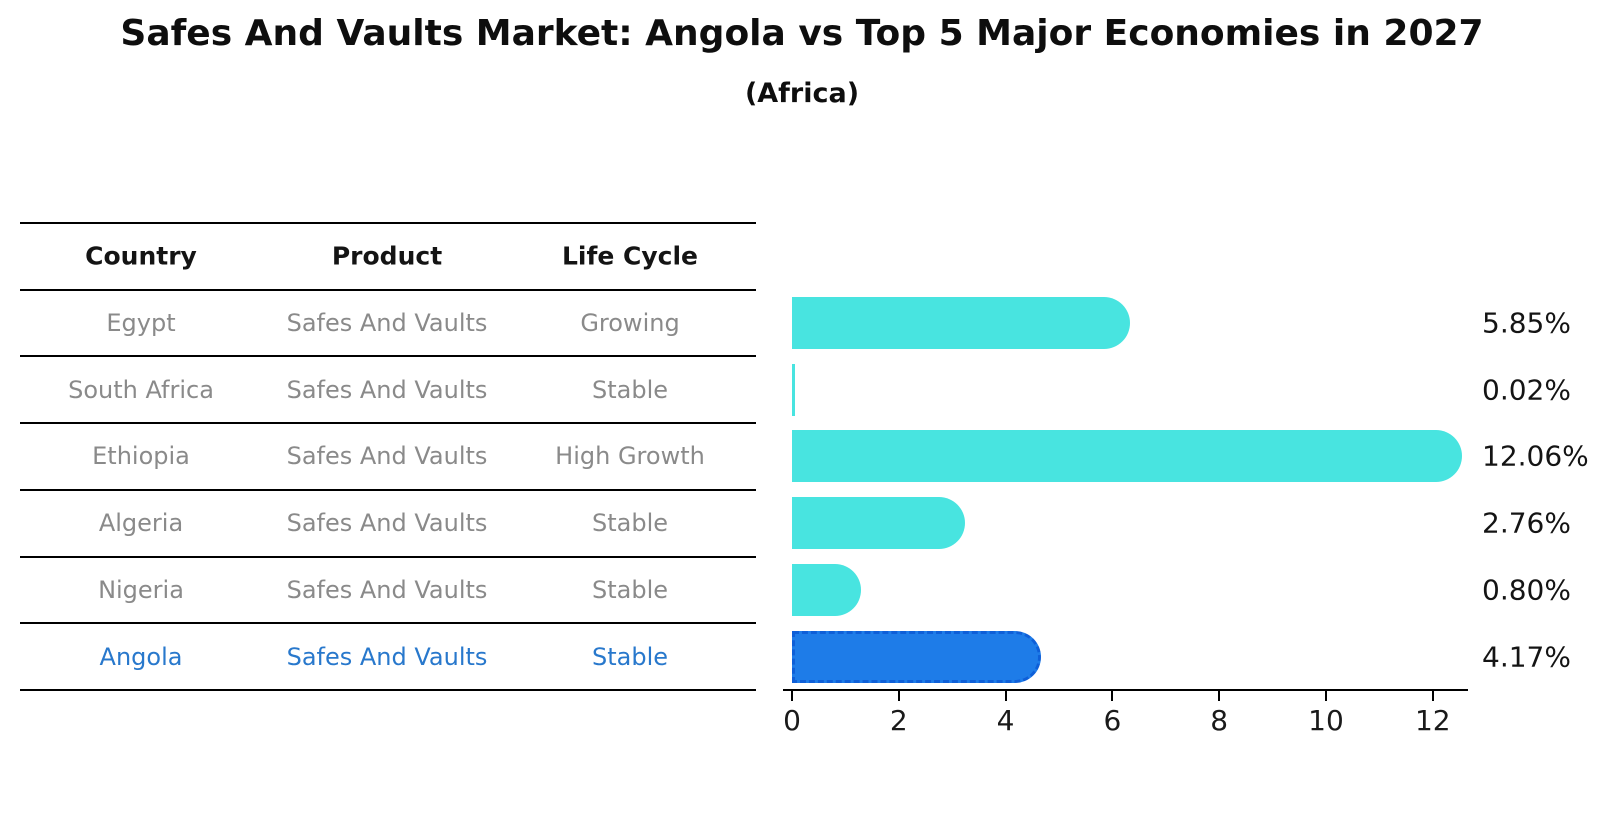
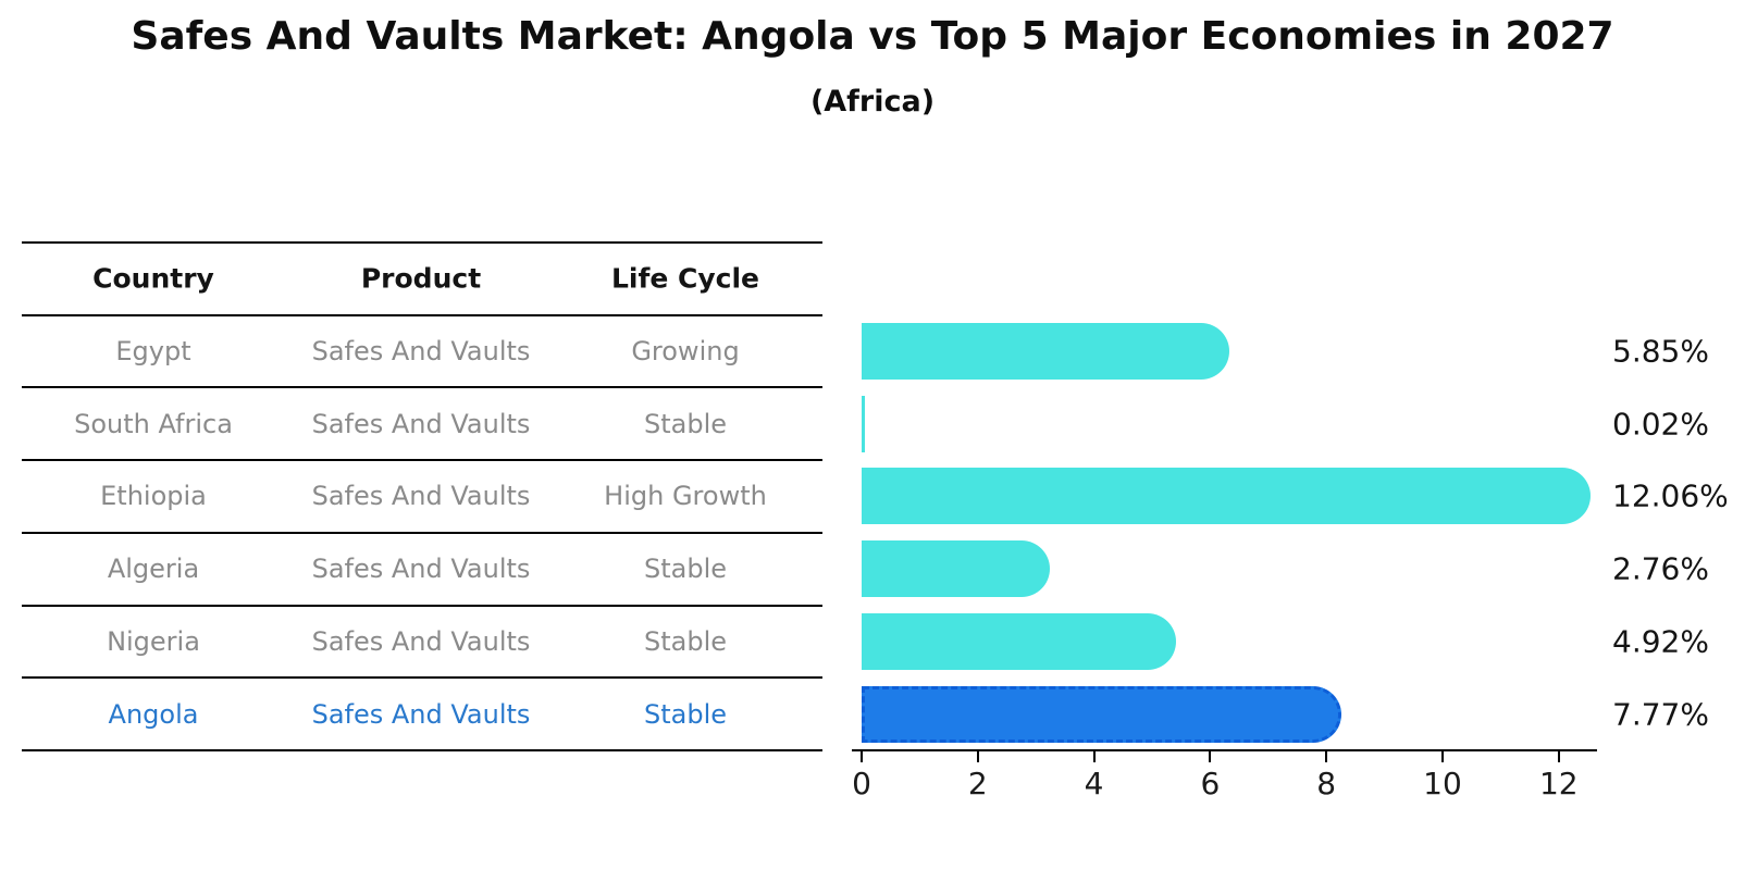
Nigeria: 0.80% -> 4.92%
Angola: 4.17% -> 7.77%
